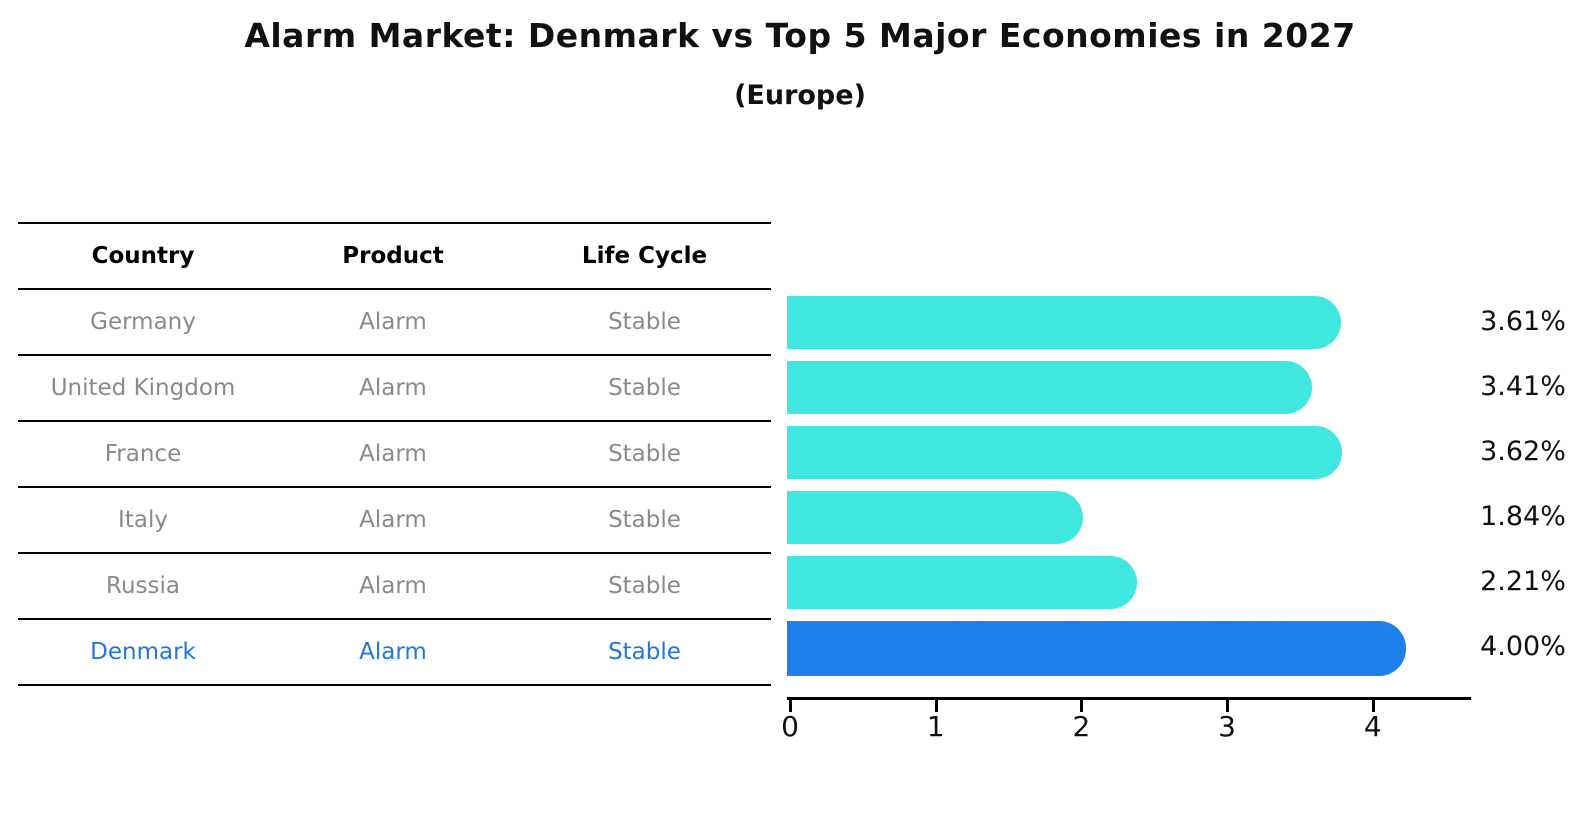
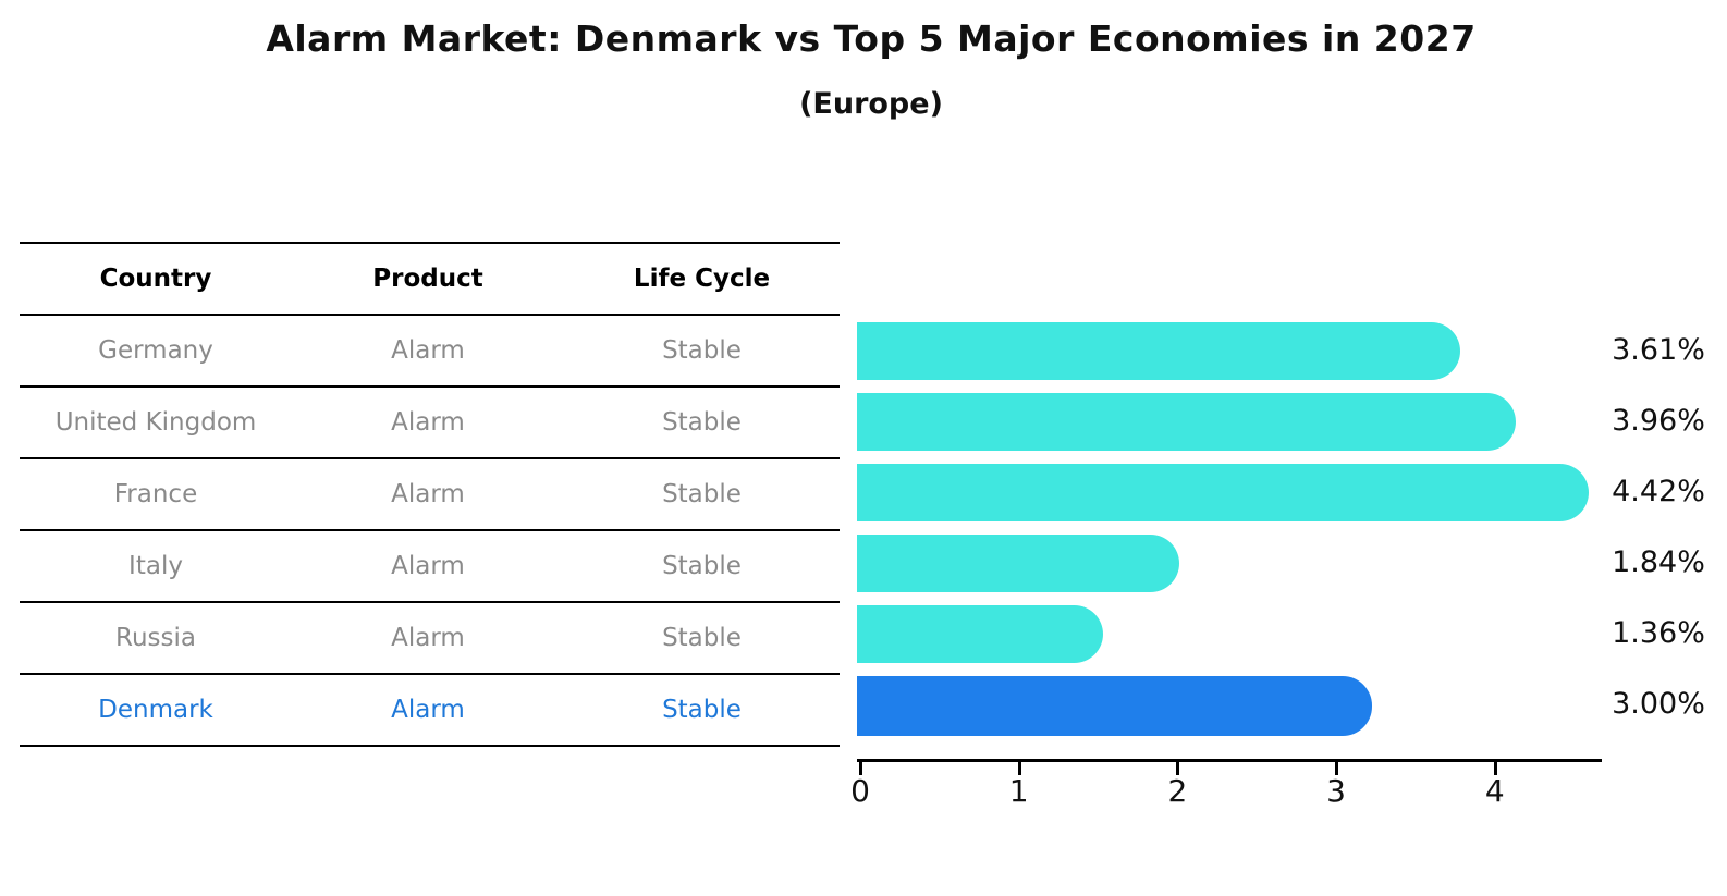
United Kingdom: 3.41% -> 3.96%
France: 3.62% -> 4.42%
Russia: 2.21% -> 1.36%
Denmark: 4.00% -> 3.00%
